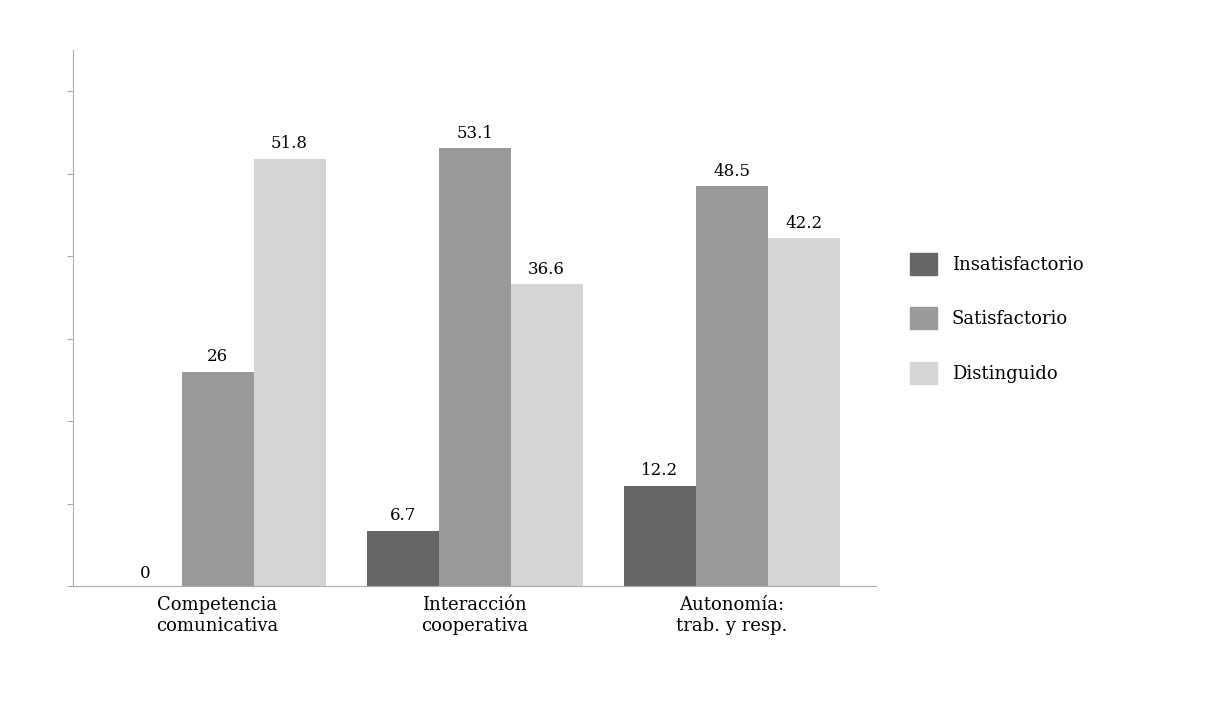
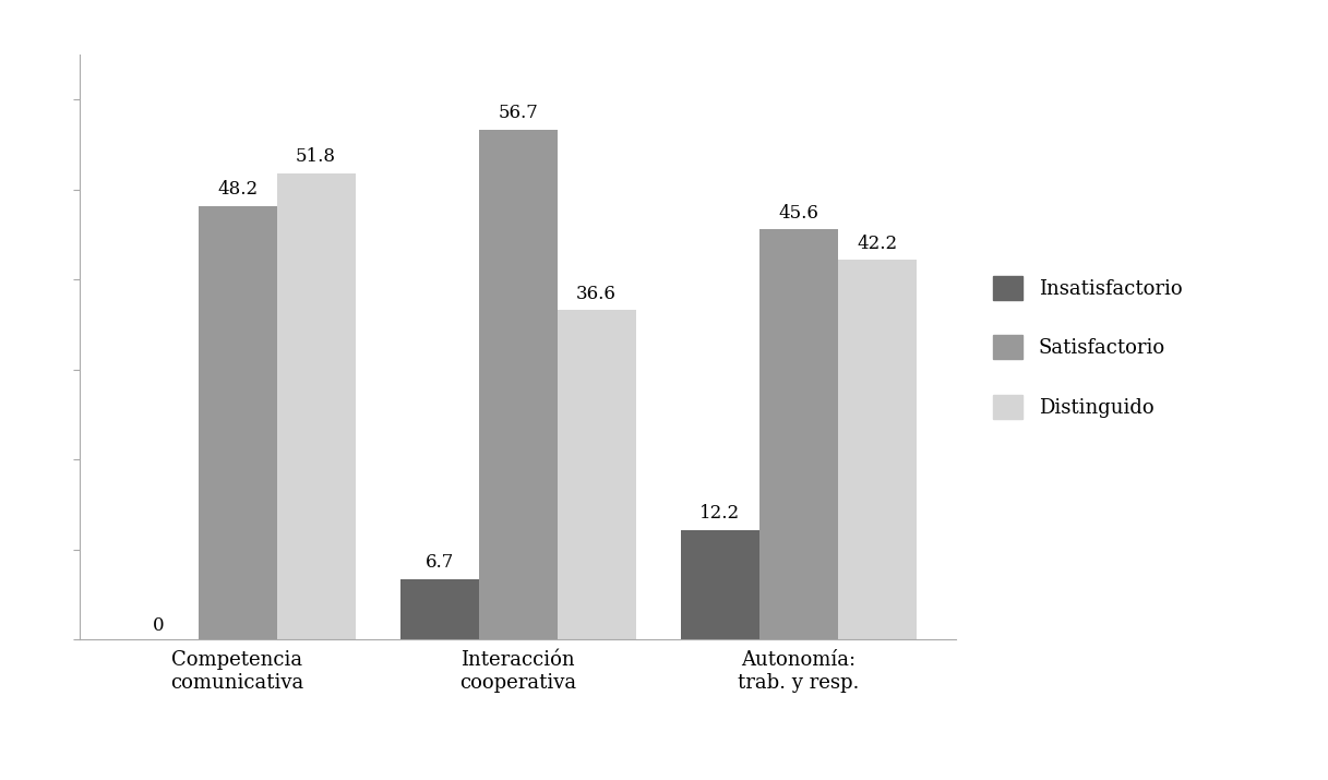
Satisfactorio/Competencia comunicativa: 26 -> 48.2
Satisfactorio/Interacción cooperativa: 53.1 -> 56.7
Satisfactorio/Autonomía: trab. y resp.: 48.5 -> 45.6
